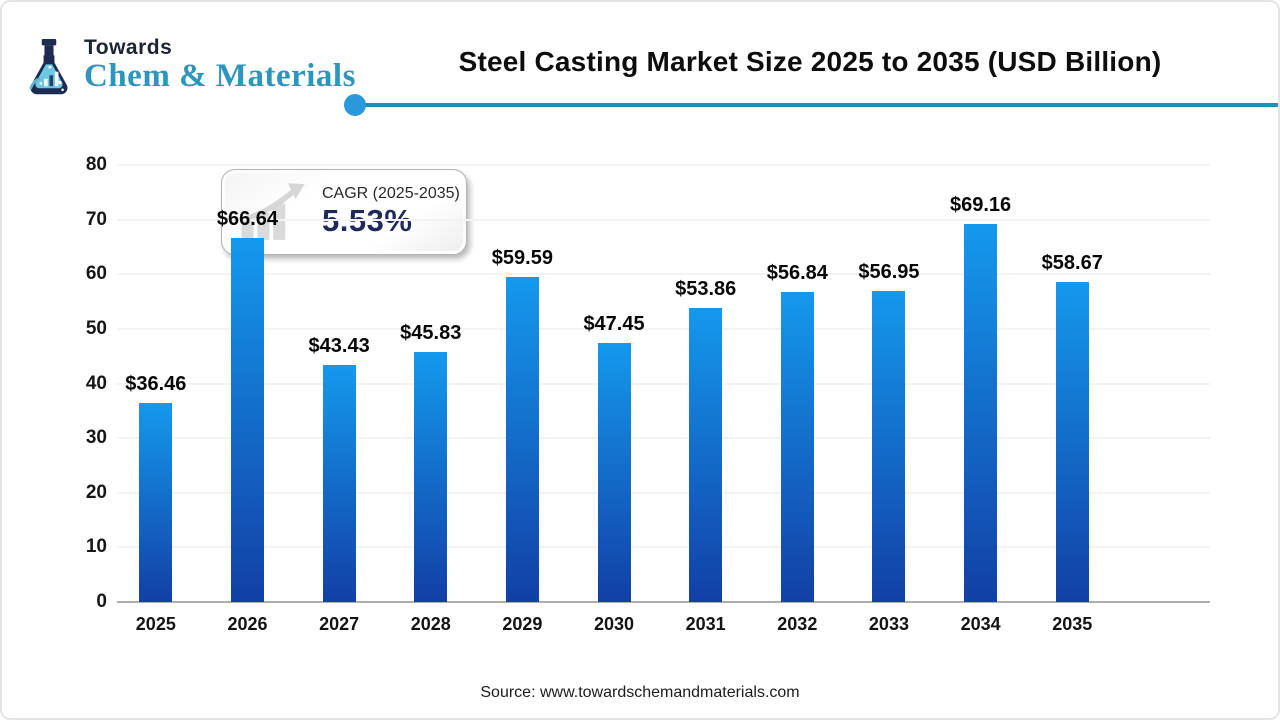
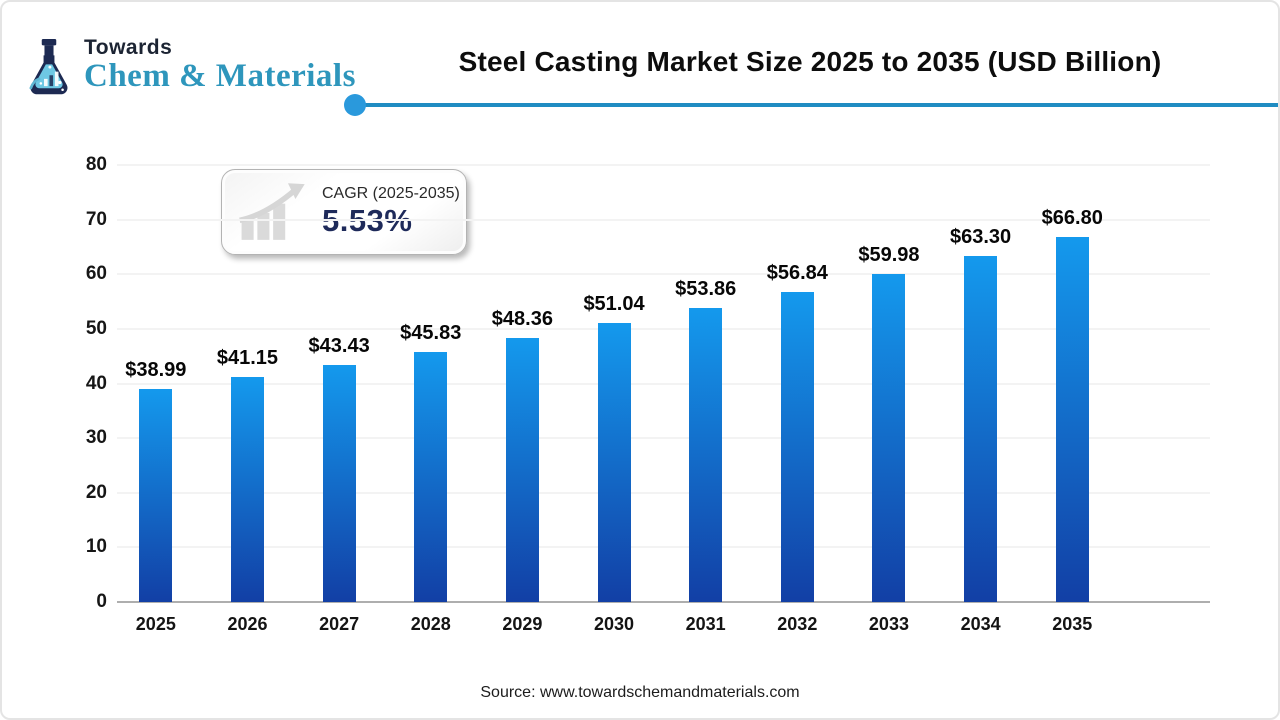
2025: $36.46 -> $38.99
2026: $66.64 -> $41.15
2029: $59.59 -> $48.36
2030: $47.45 -> $51.04
2033: $56.95 -> $59.98
2034: $69.16 -> $63.30
2035: $58.67 -> $66.80
